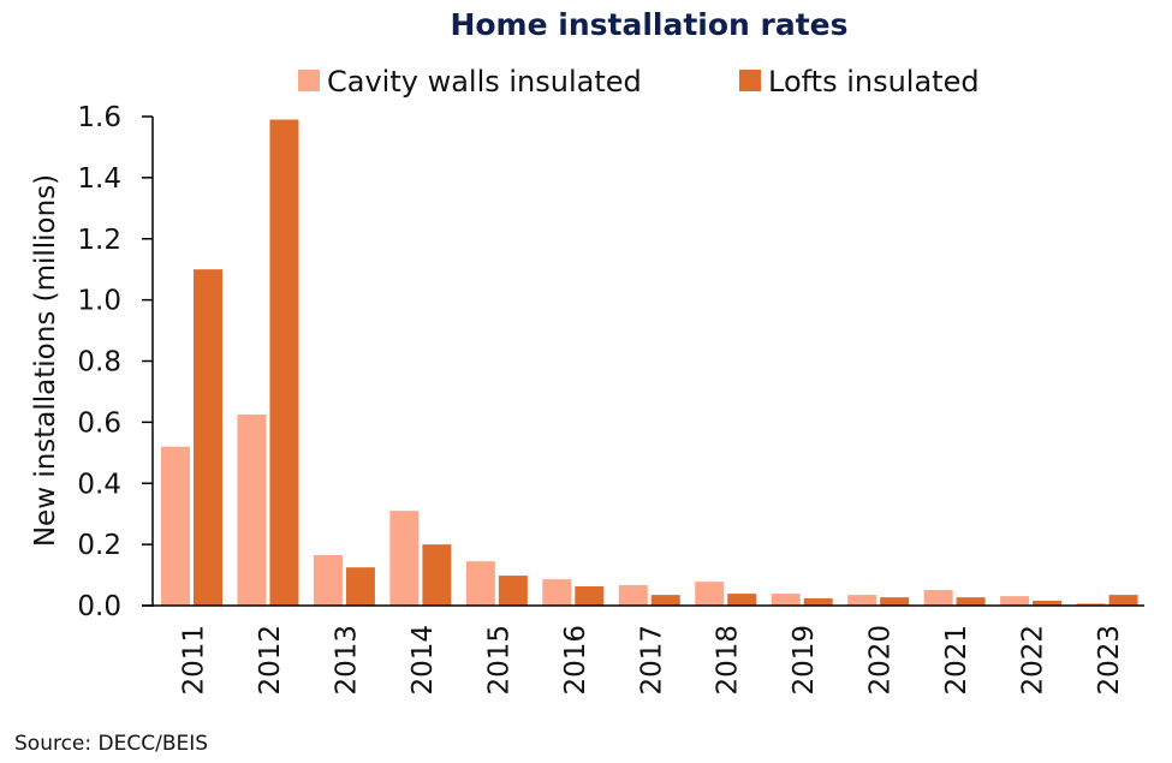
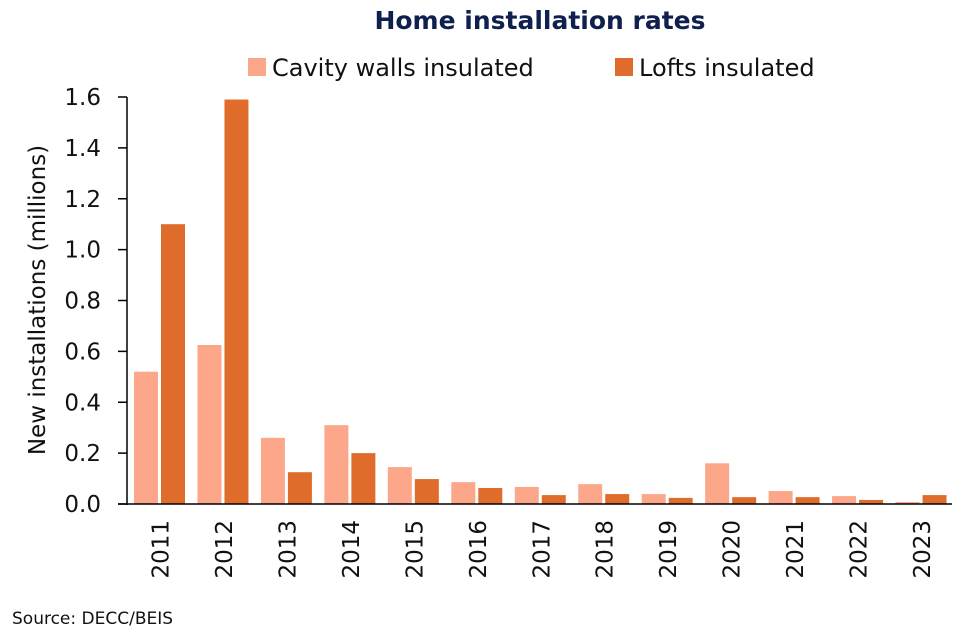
Cavity walls insulated/2013: 0.17 -> 0.26
Cavity walls insulated/2020: 0.04 -> 0.16
